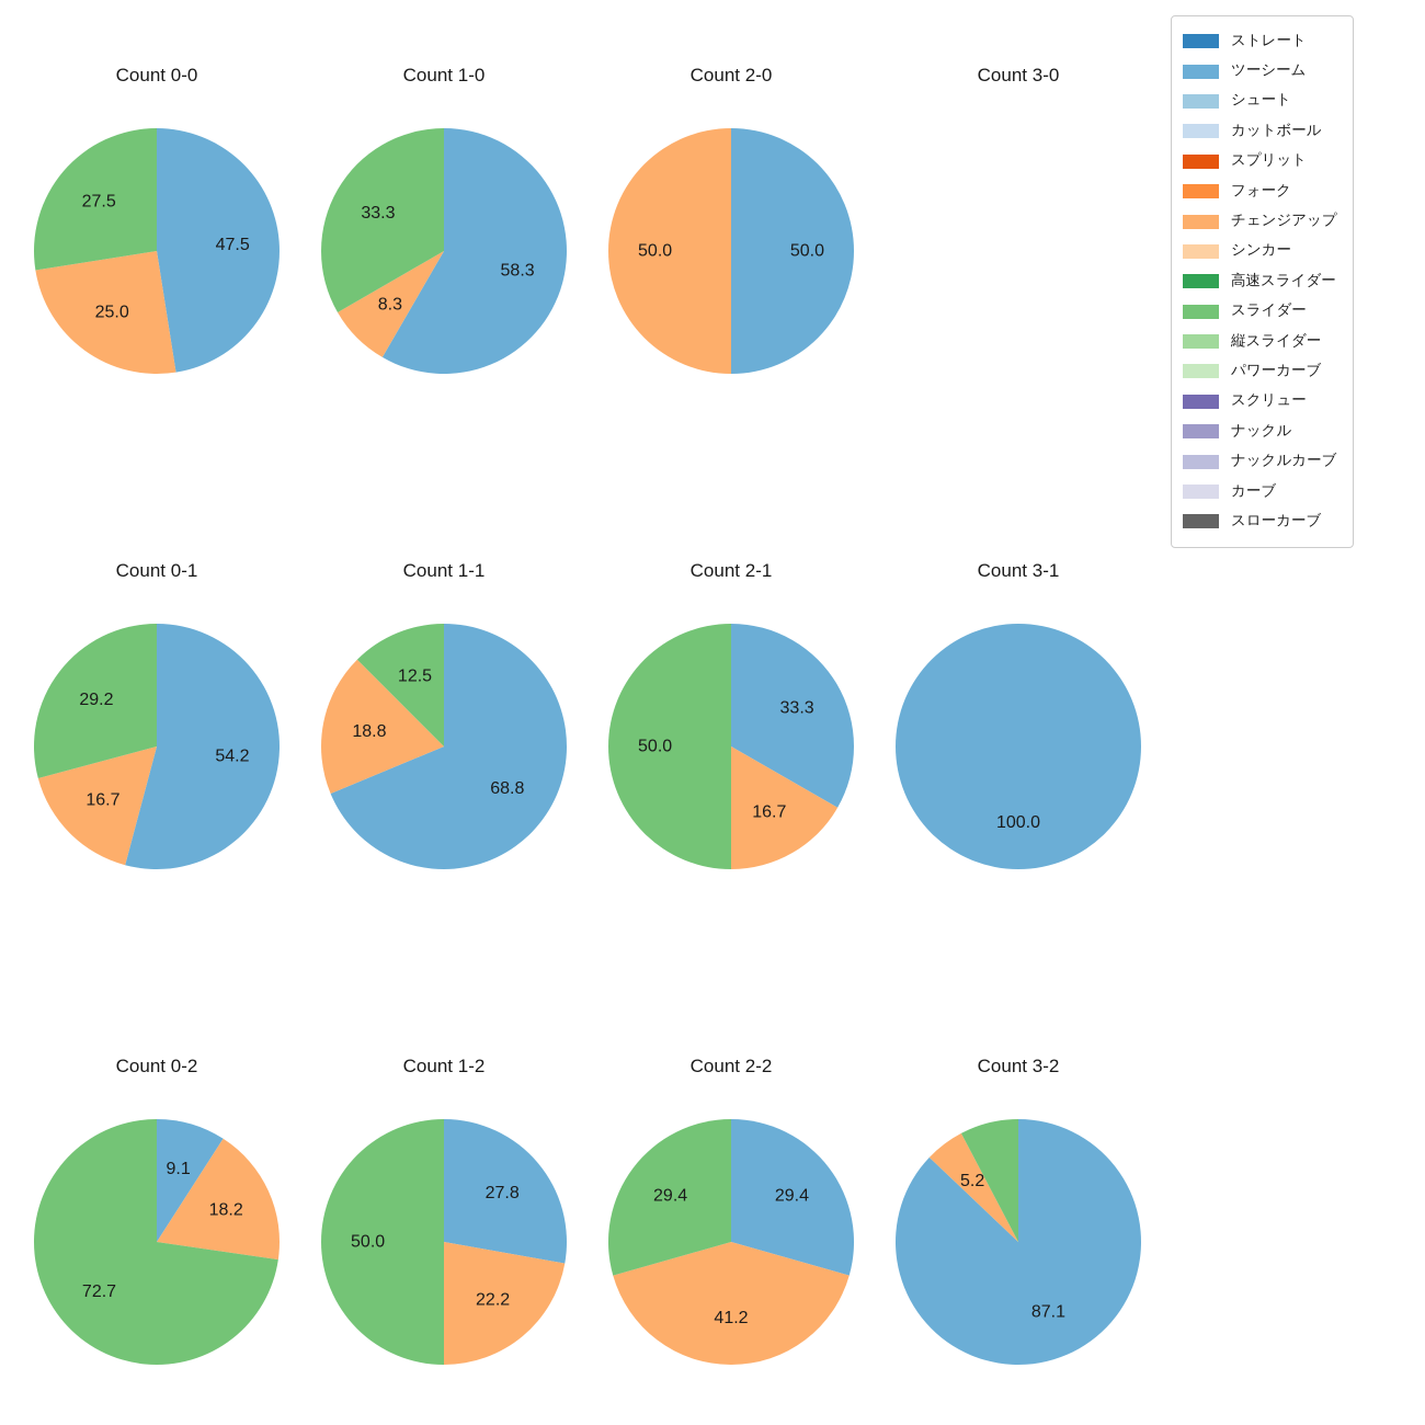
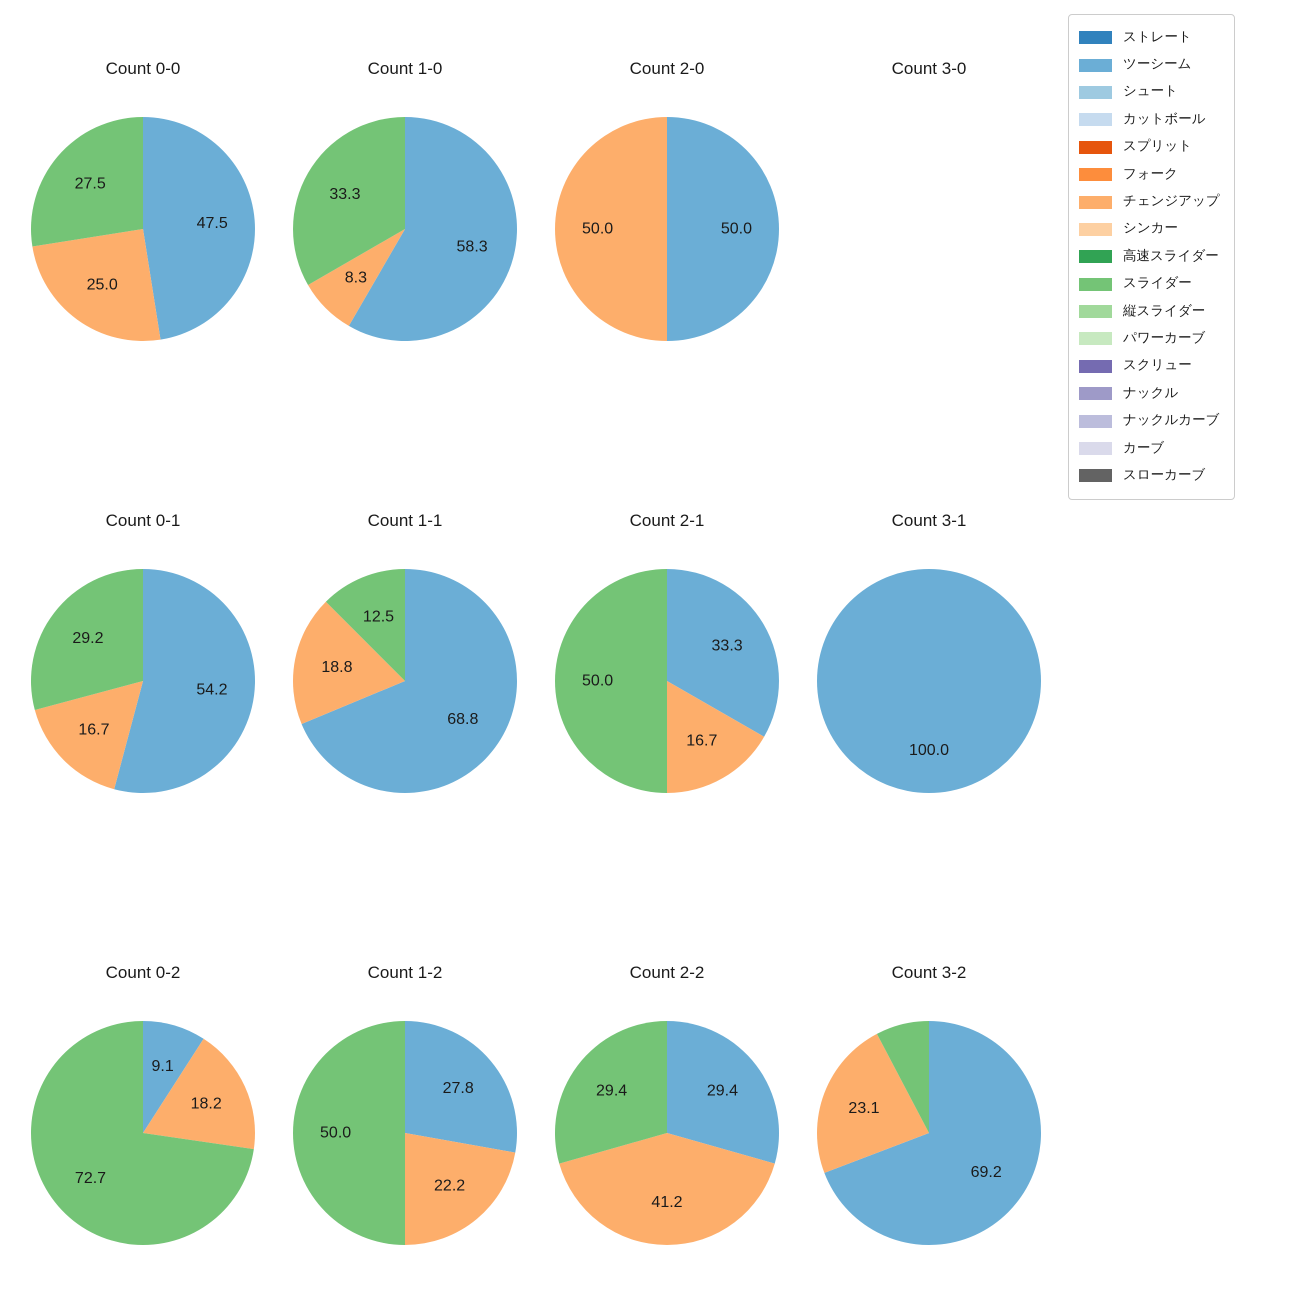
Count 3-2/ツーシーム: 87.1 -> 69.2
Count 3-2/チェンジアップ: 5.2 -> 23.1
